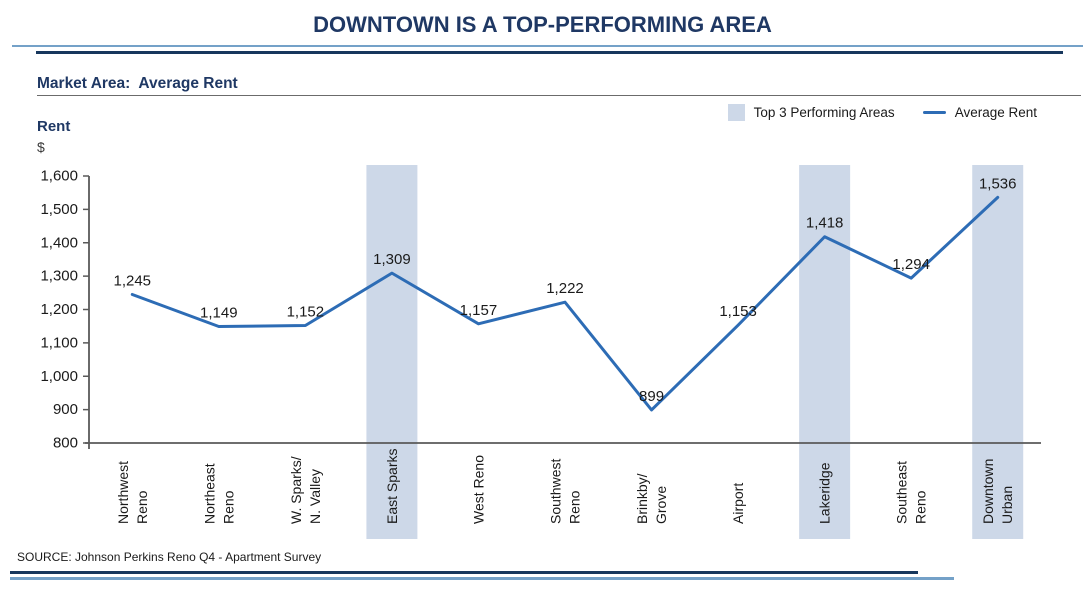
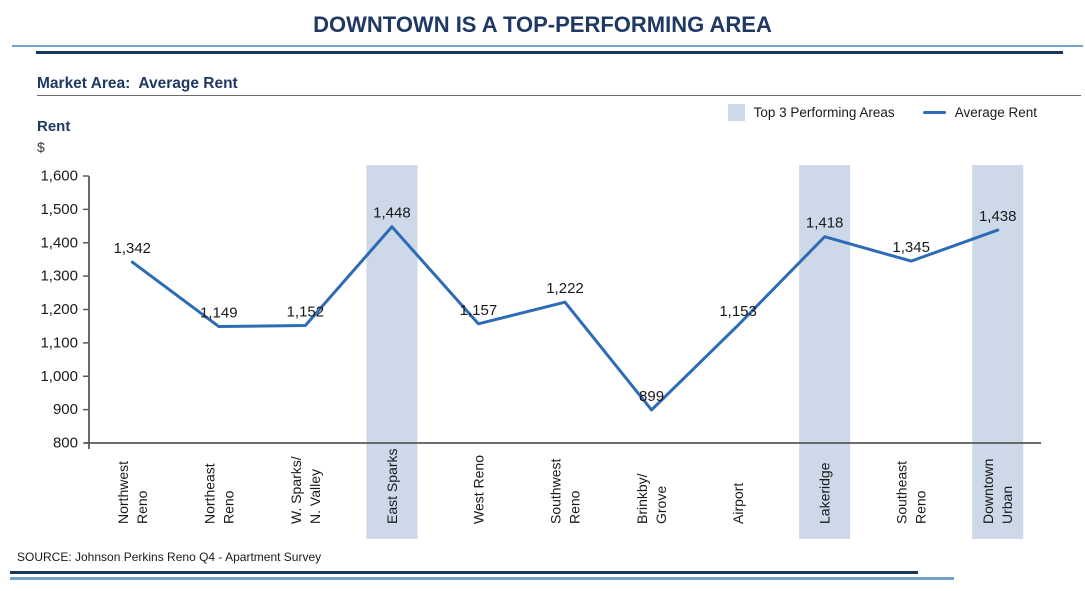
Northwest Reno: 1,245 -> 1,342
East Sparks: 1,309 -> 1,448
Southeast Reno: 1,294 -> 1,345
Downtown Urban: 1,536 -> 1,438
